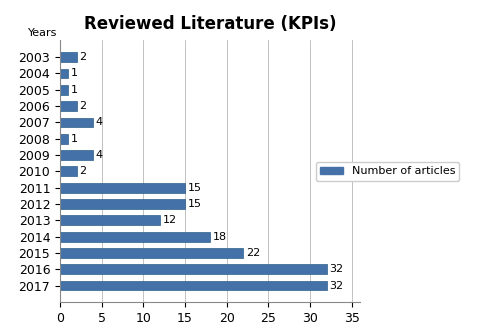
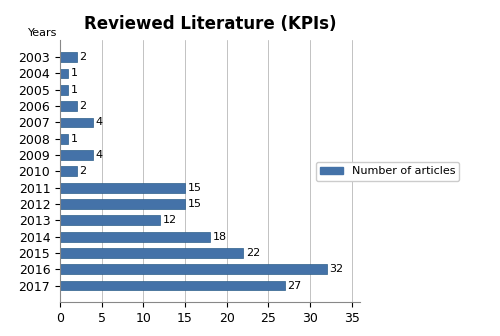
2017: 32 -> 27
